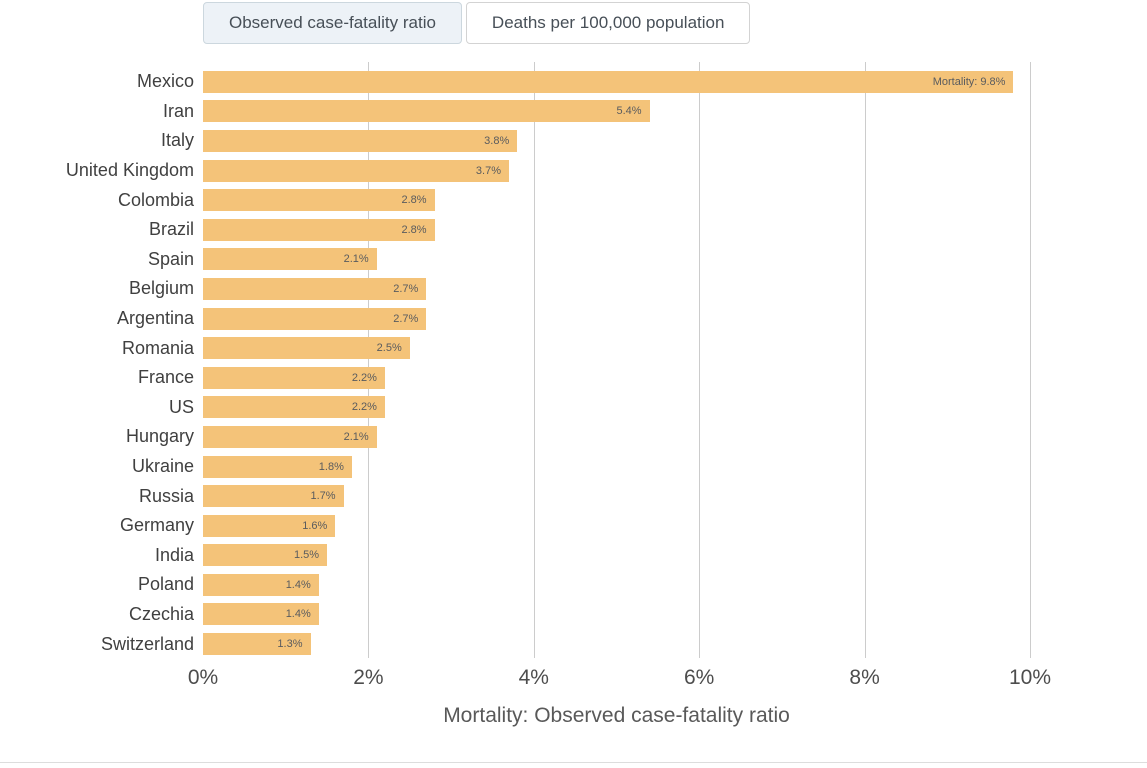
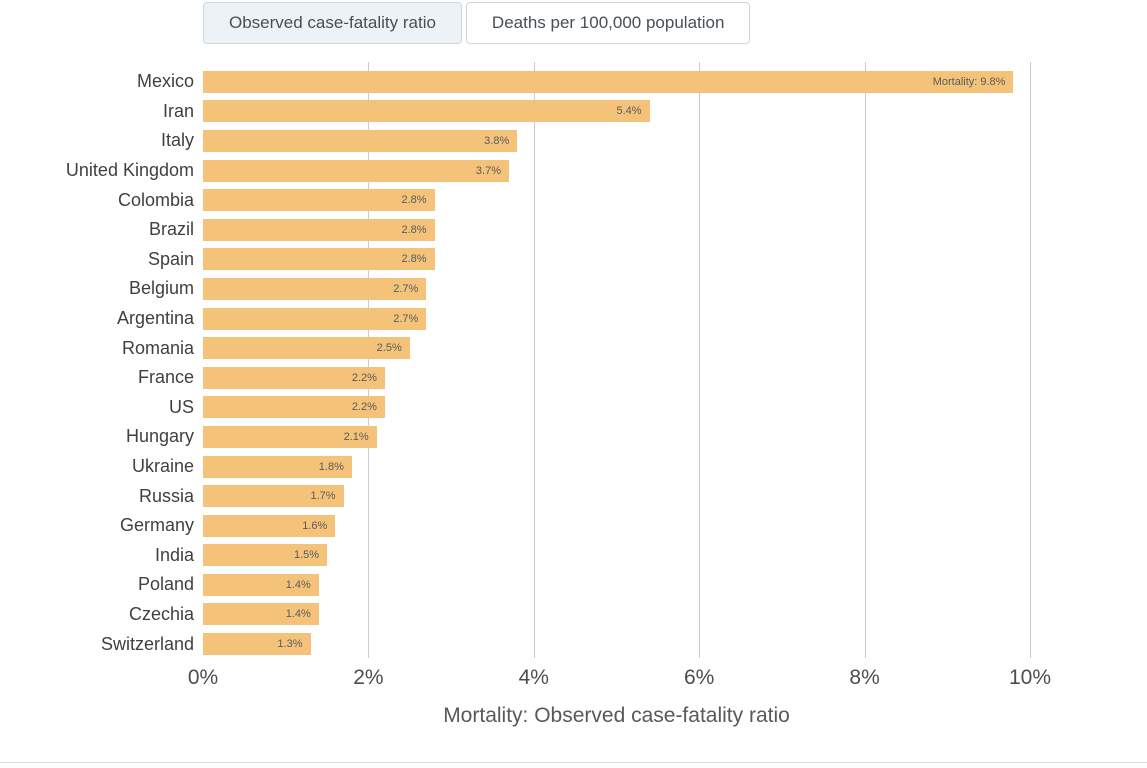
Spain: 2.1% -> 2.8%
